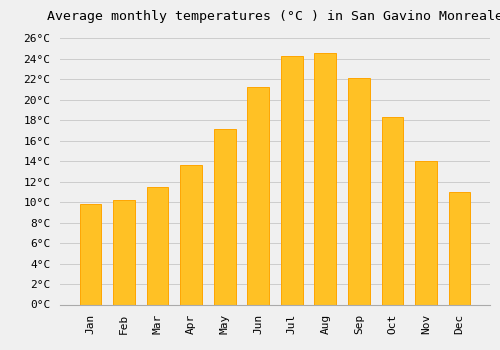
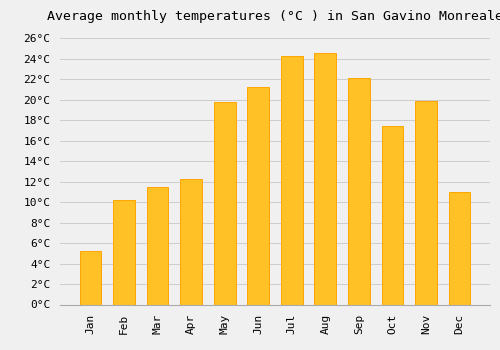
Jan: 9.8°C -> 5.2°C
Apr: 13.6°C -> 12.3°C
May: 17.1°C -> 19.8°C
Oct: 18.3°C -> 17.4°C
Nov: 14.0°C -> 19.9°C
